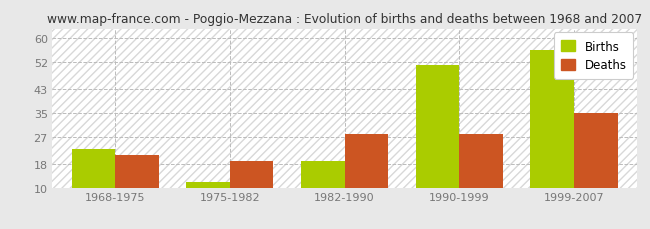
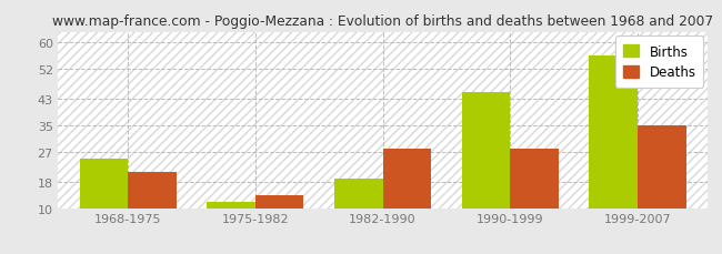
Births/1968-1975: 23 -> 25
Deaths/1975-1982: 19 -> 14
Births/1990-1999: 51 -> 45
